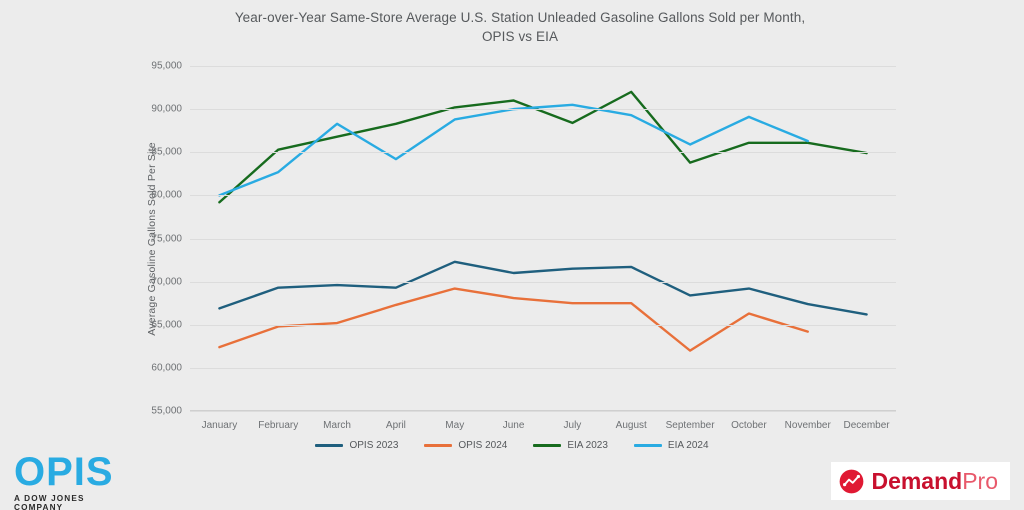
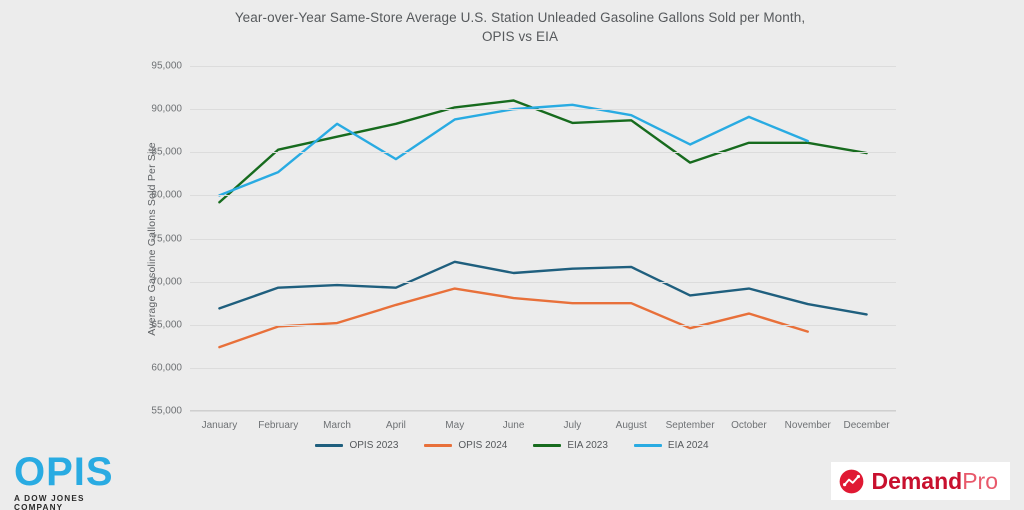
EIA 2023/August: 92000 -> 89000
OPIS 2024/September: 62000 -> 65000
